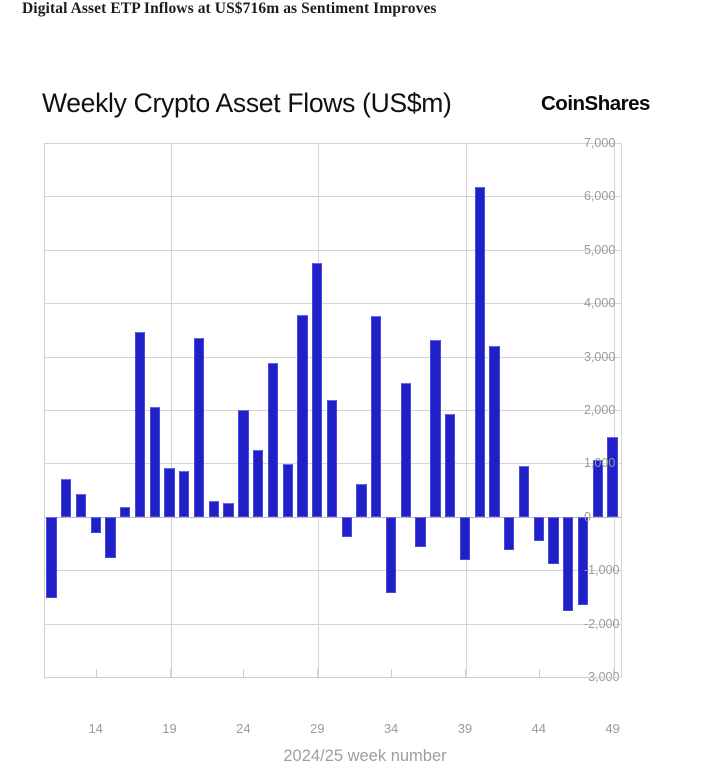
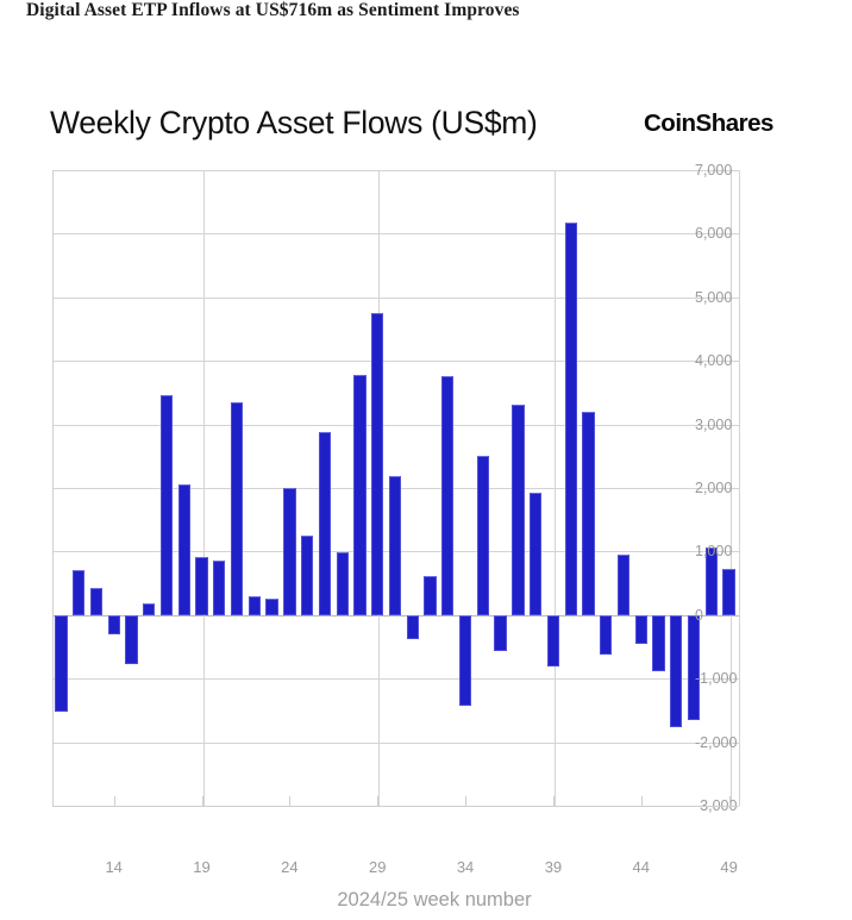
49: 1500 -> 700
